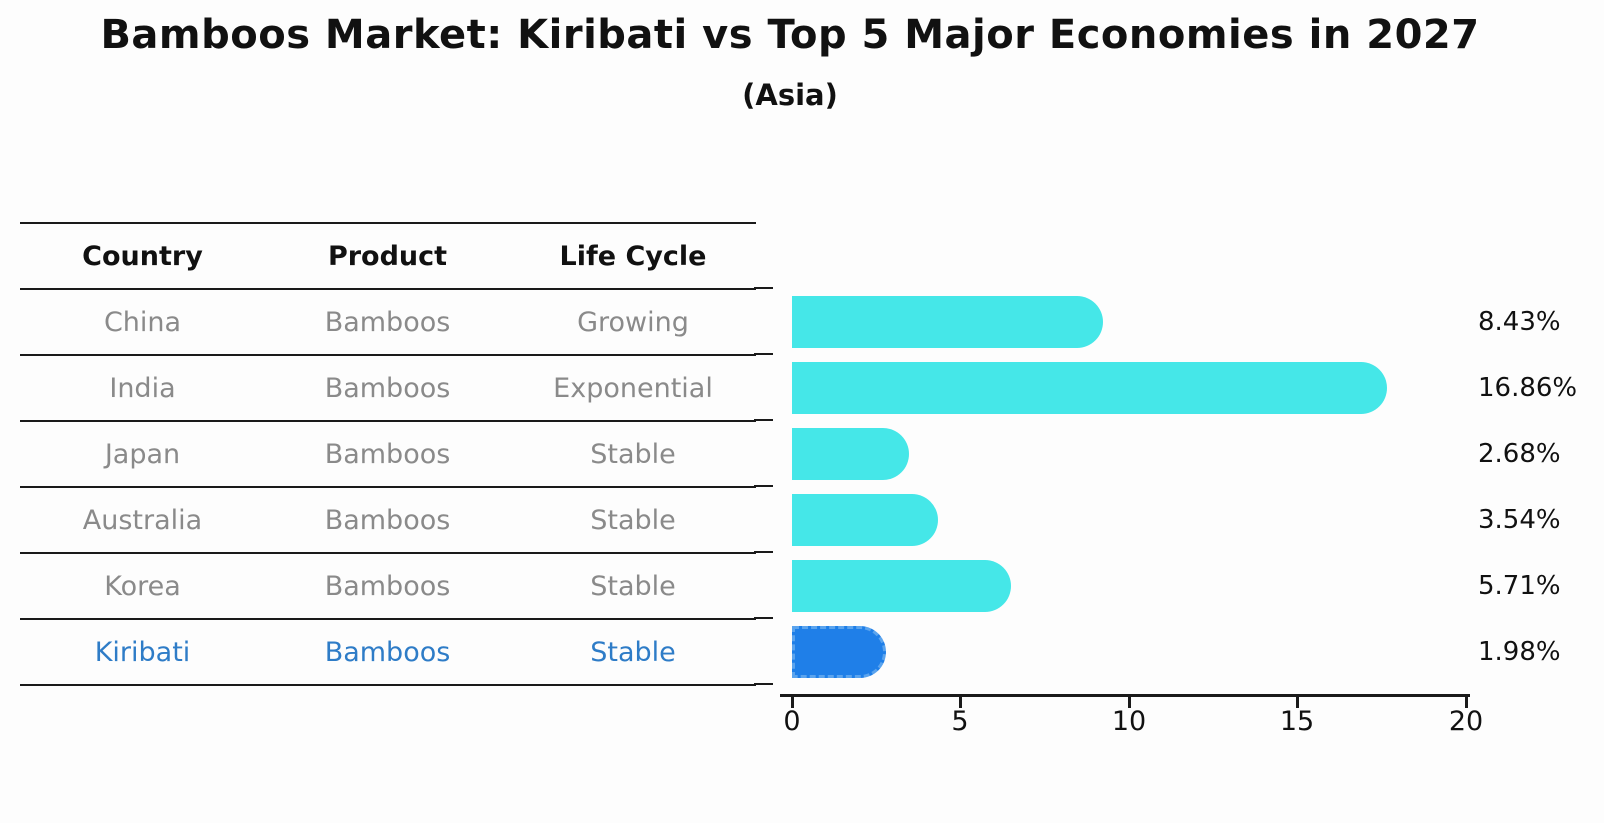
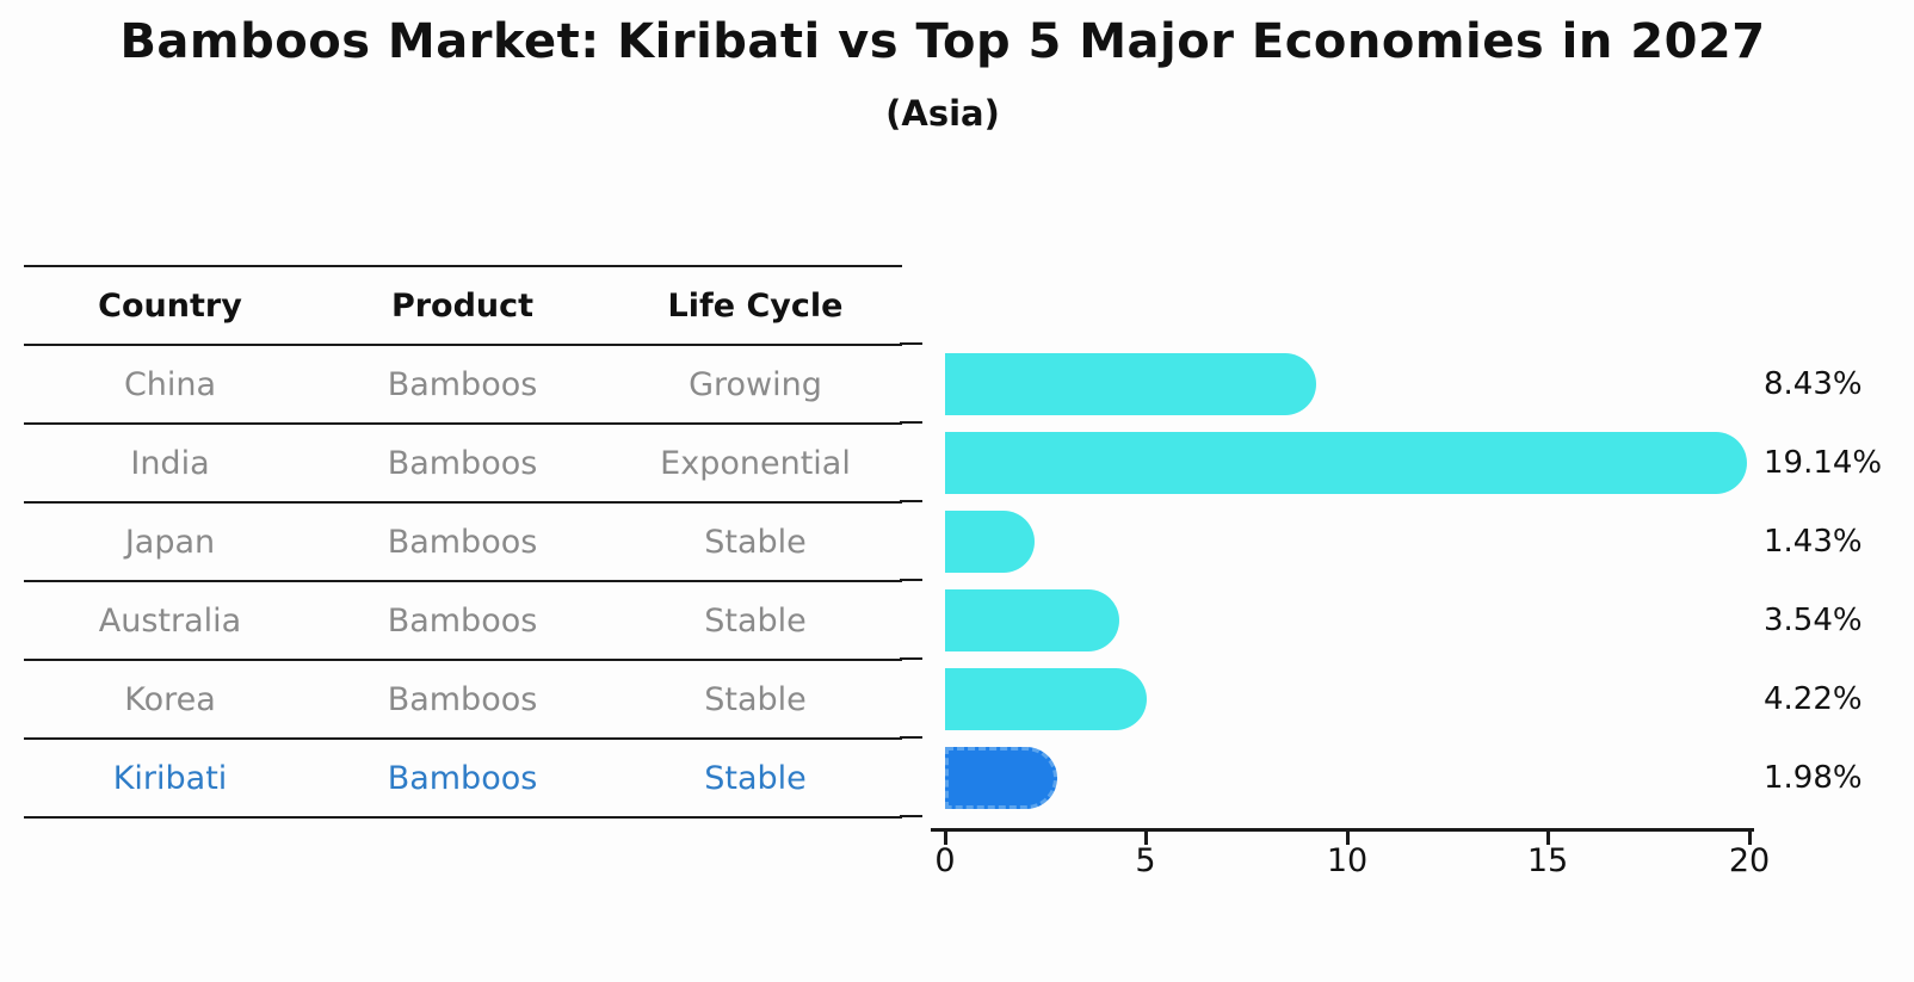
India: 16.86% -> 19.14%
Japan: 2.68% -> 1.43%
Korea: 5.71% -> 4.22%
